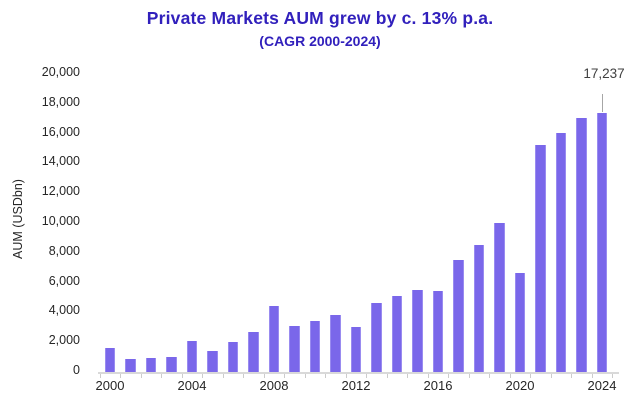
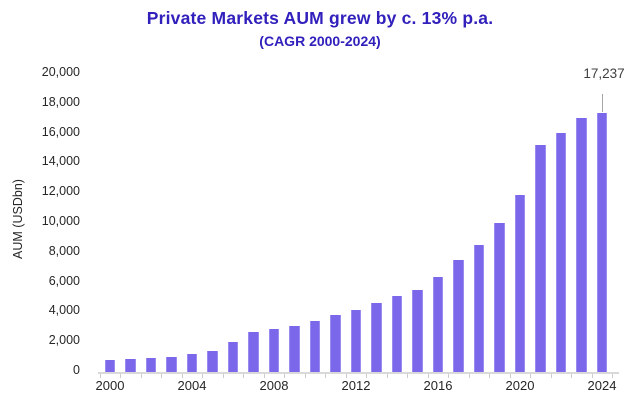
2000: 1600 -> 800
2004: 2100 -> 1200
2008: 4400 -> 2900
2012: 3000 -> 4100
2016: 5400 -> 6300
2020: 6600 -> 11800
